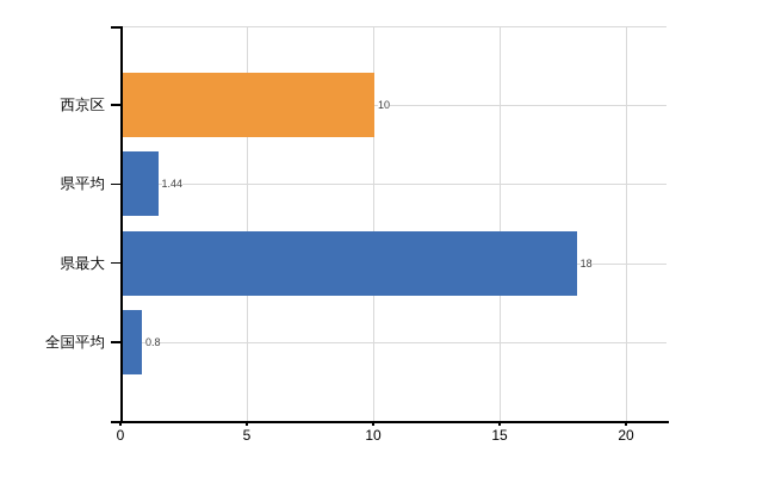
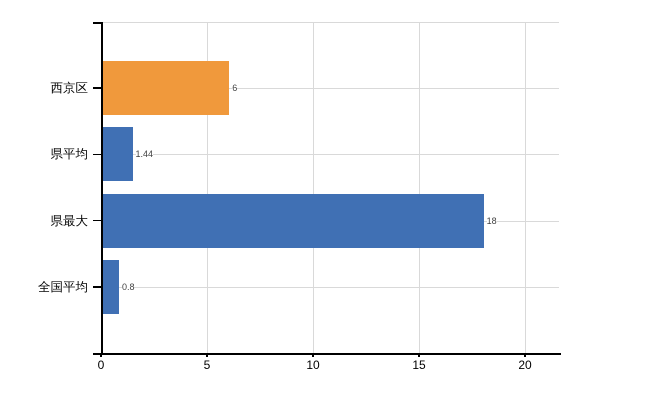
西京区: 10 -> 6
